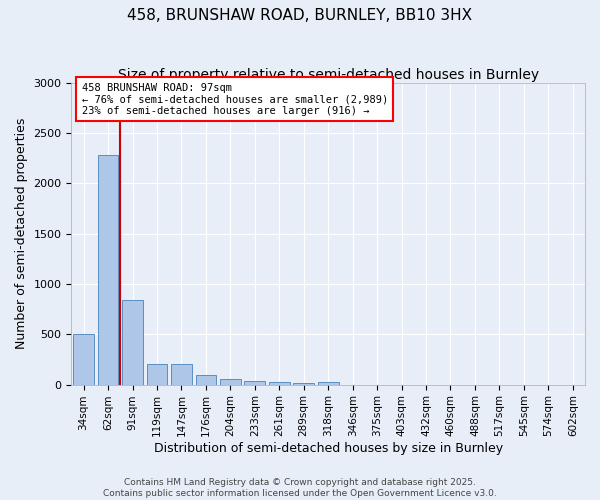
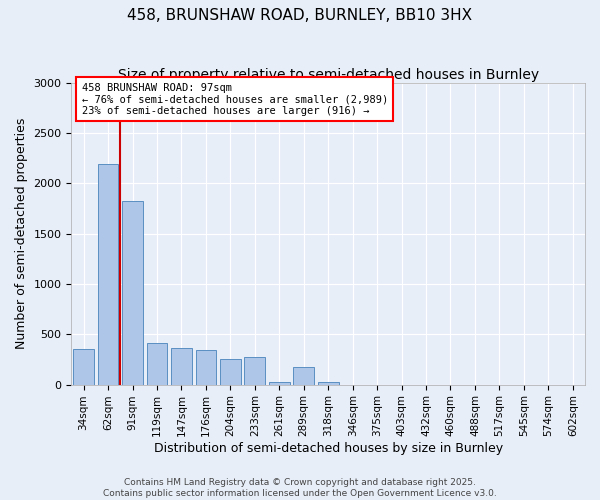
34sqm: 500 -> 350
62sqm: 2280 -> 2190
91sqm: 840 -> 1820
119sqm: 200 -> 410
147sqm: 200 -> 360
176sqm: 100 -> 340
204sqm: 60 -> 250
233sqm: 40 -> 270
289sqm: 20 -> 170
